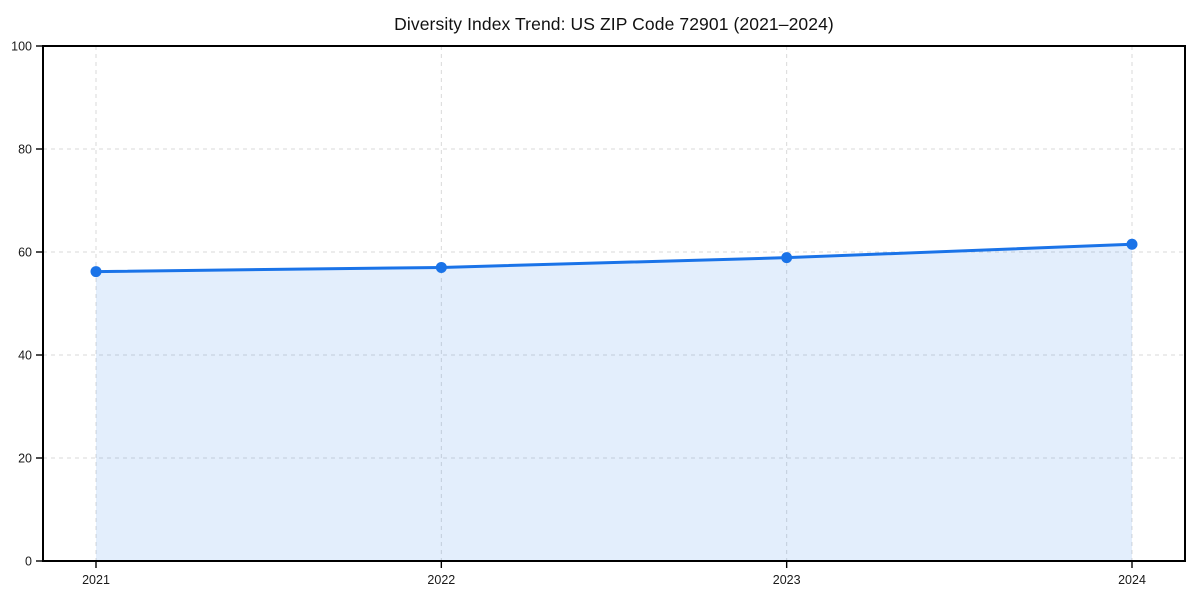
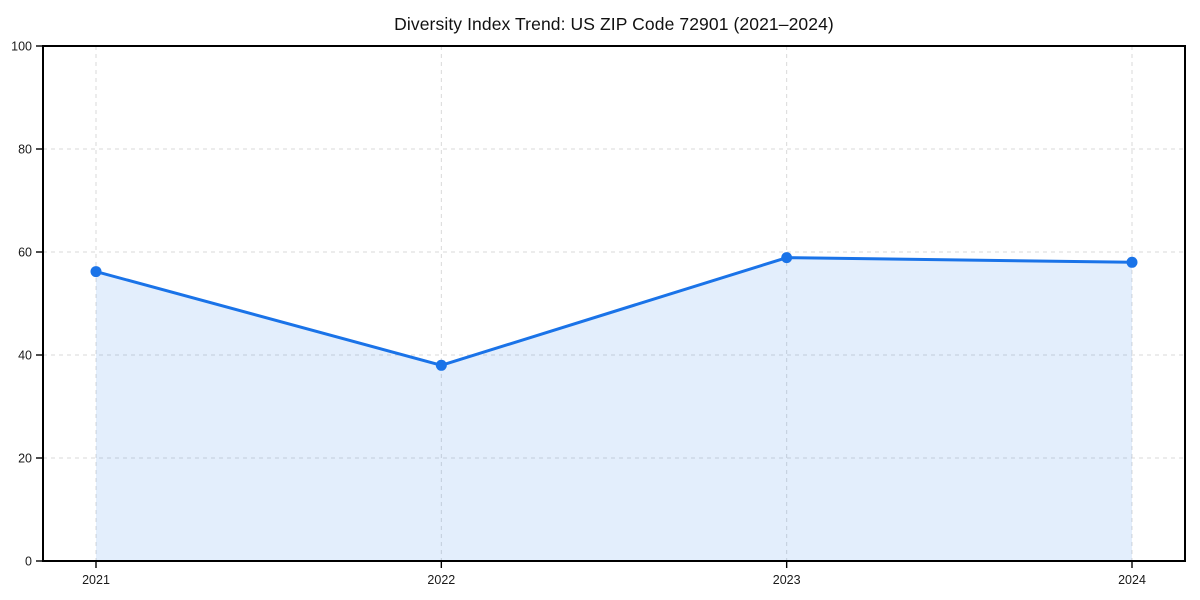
2022: 57 -> 38
2024: 62 -> 58
